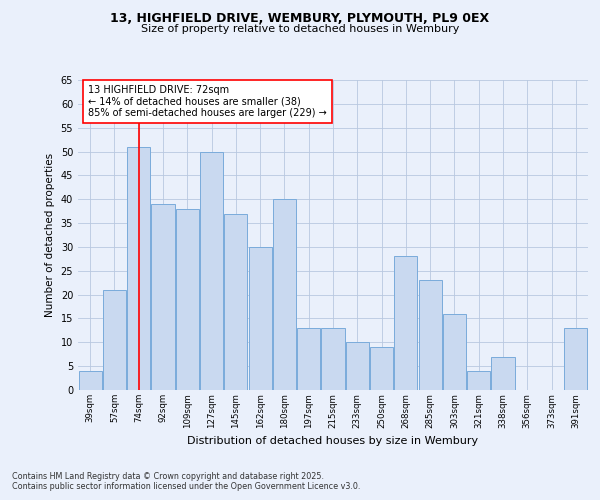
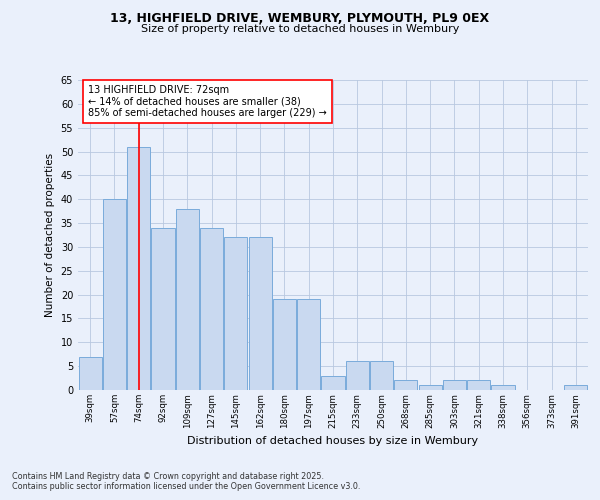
39sqm: 4 -> 7
57sqm: 21 -> 40
92sqm: 39 -> 34
127sqm: 50 -> 34
145sqm: 37 -> 32
162sqm: 30 -> 32
180sqm: 40 -> 19
197sqm: 13 -> 19
215sqm: 13 -> 3
233sqm: 10 -> 6
250sqm: 9 -> 6
268sqm: 28 -> 2
285sqm: 23 -> 1
303sqm: 16 -> 2
321sqm: 4 -> 2
338sqm: 7 -> 1
391sqm: 13 -> 1
